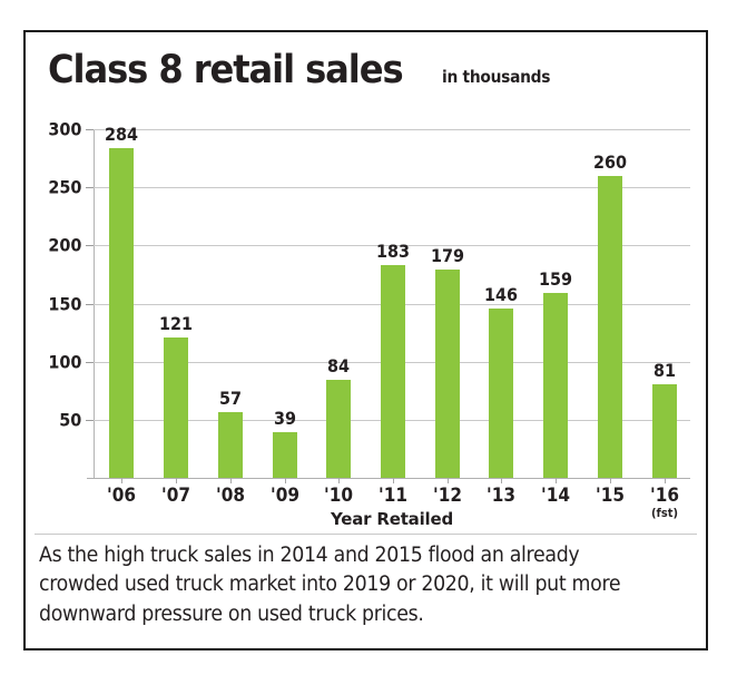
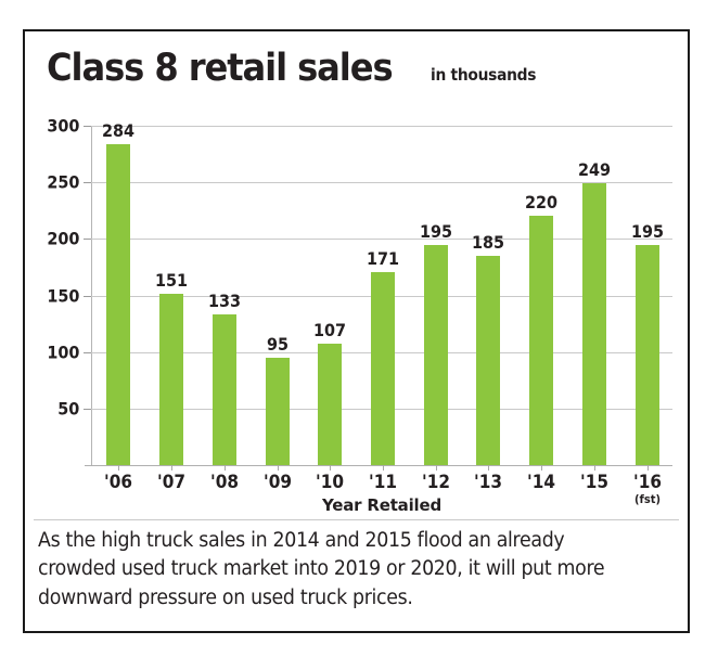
'07: 121 -> 151
'08: 57 -> 133
'09: 39 -> 95
'10: 84 -> 107
'11: 183 -> 171
'12: 179 -> 195
'13: 146 -> 185
'14: 159 -> 220
'15: 260 -> 249
'16: 81 -> 195
